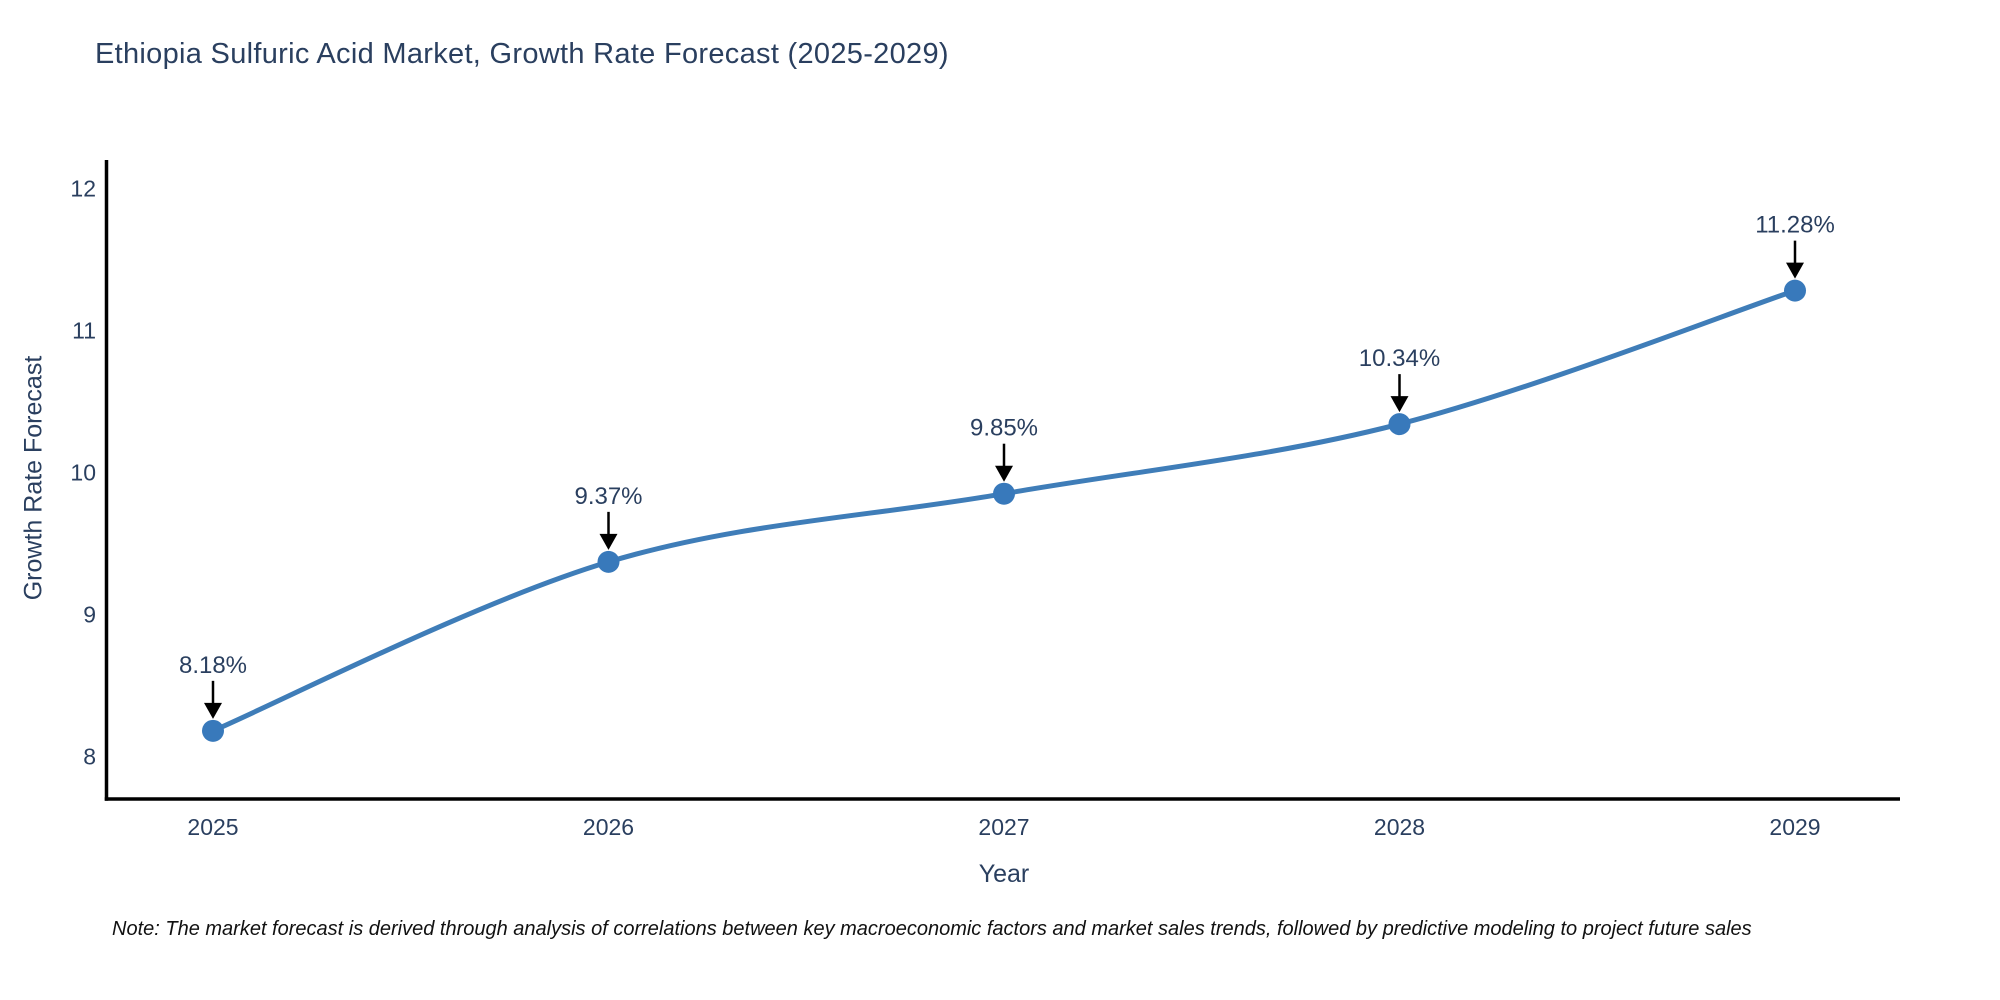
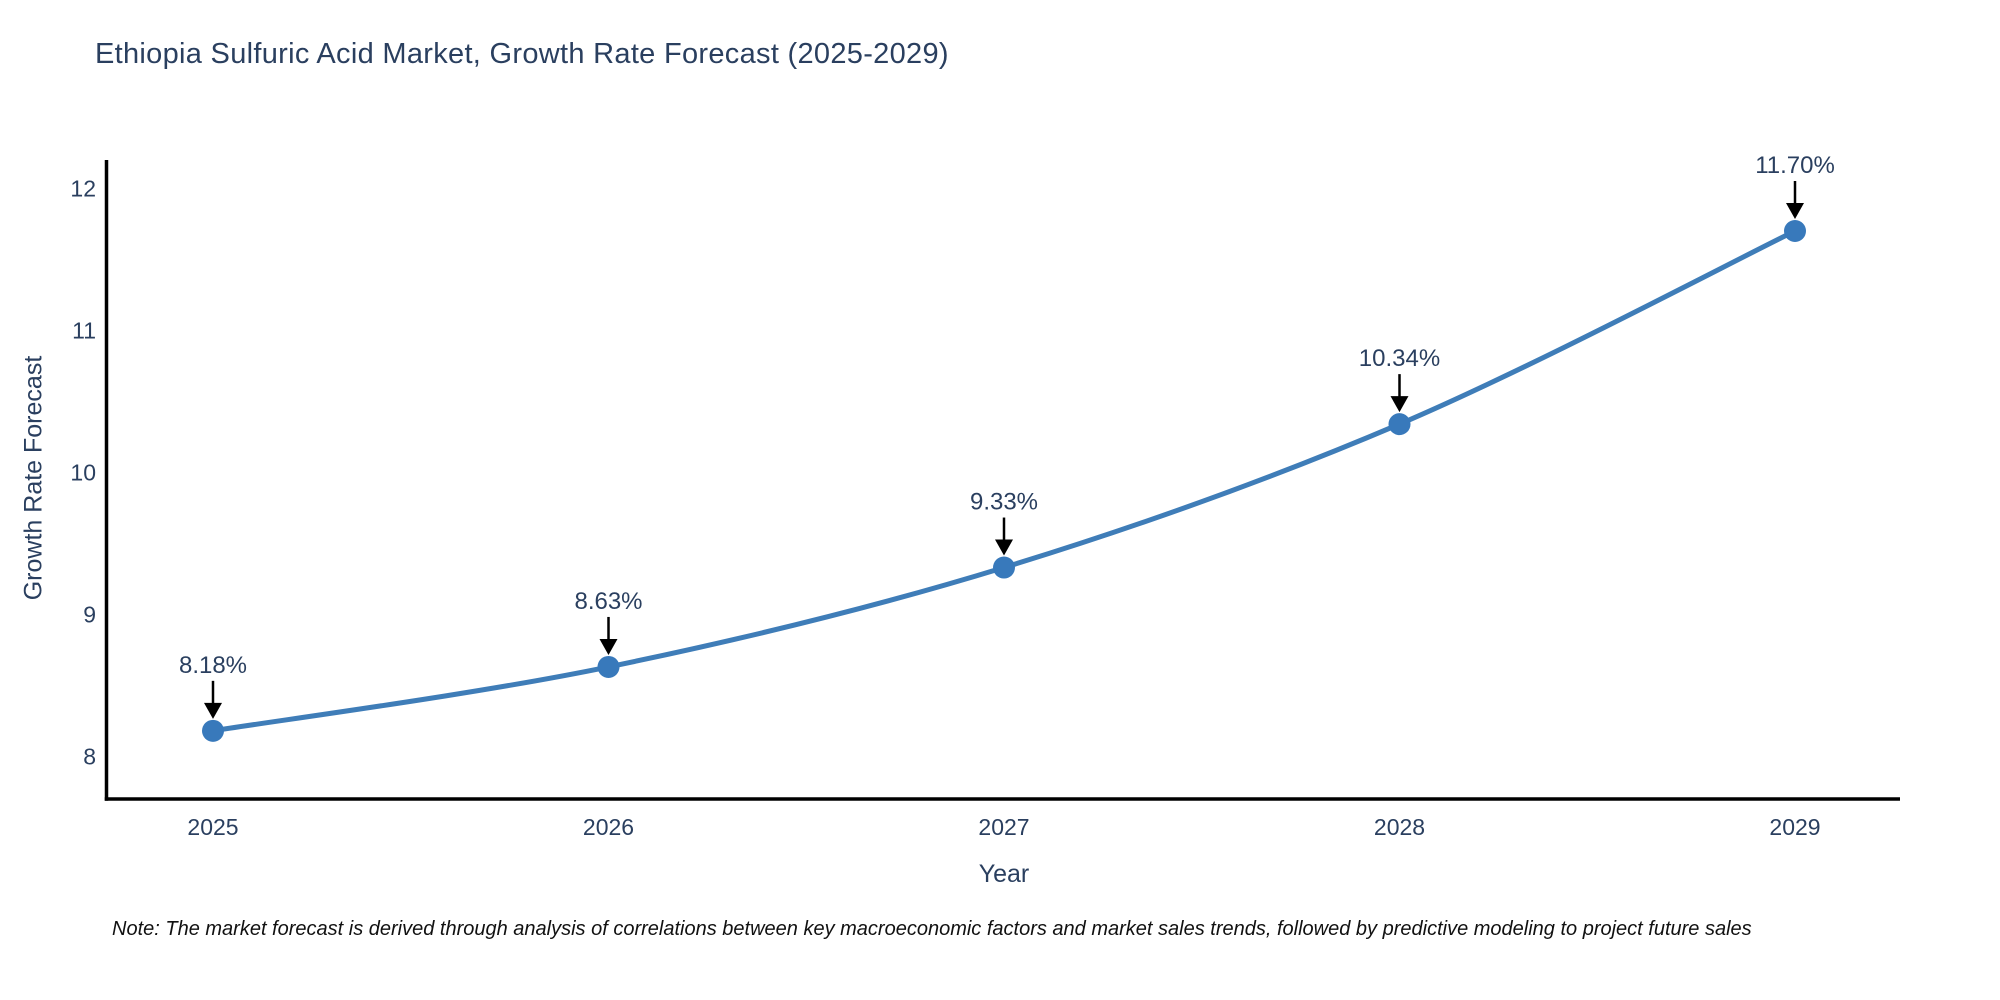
2026: 9.37% -> 8.63%
2027: 9.85% -> 9.33%
2029: 11.28% -> 11.70%
